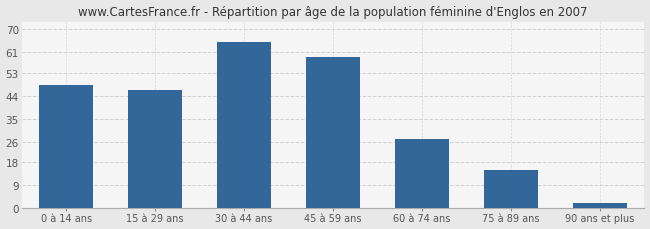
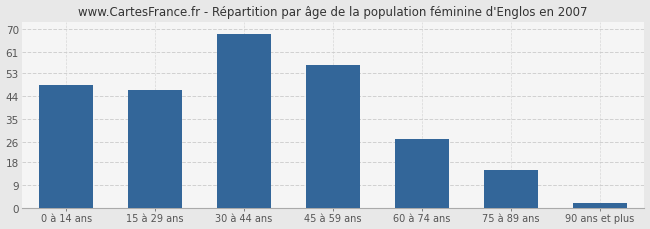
30 à 44 ans: 65 -> 68
45 à 59 ans: 59 -> 56
